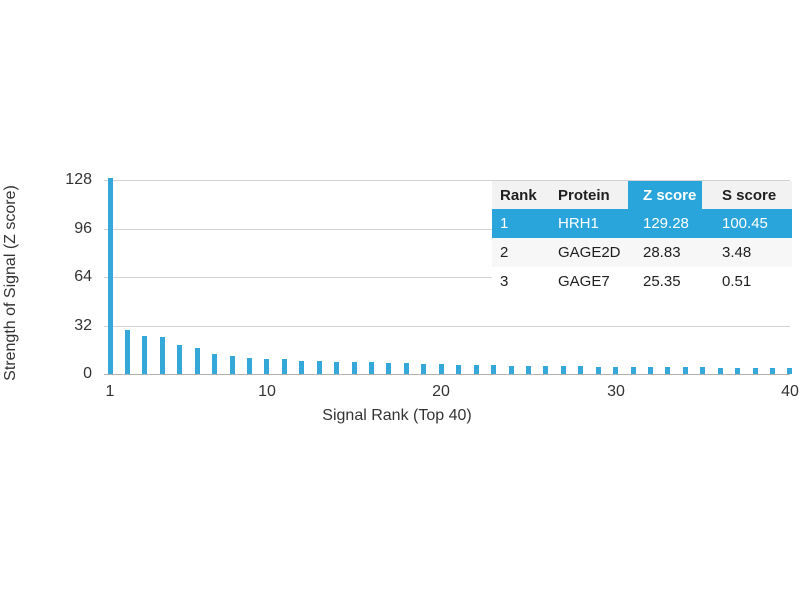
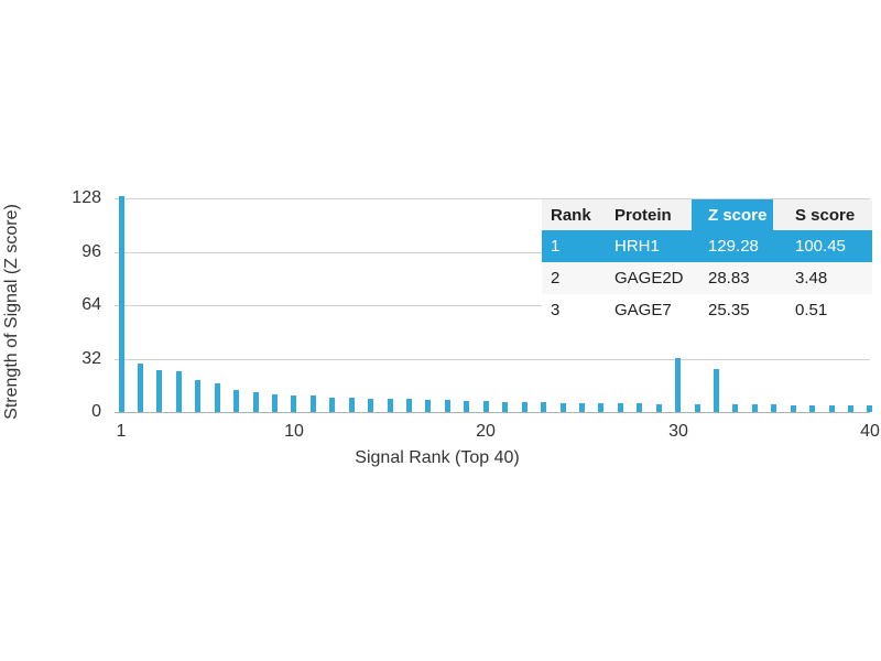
30: 5 -> 32
32: 5 -> 26
